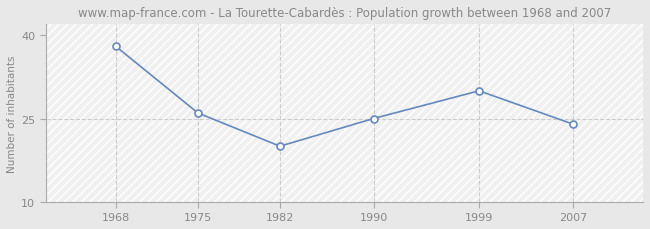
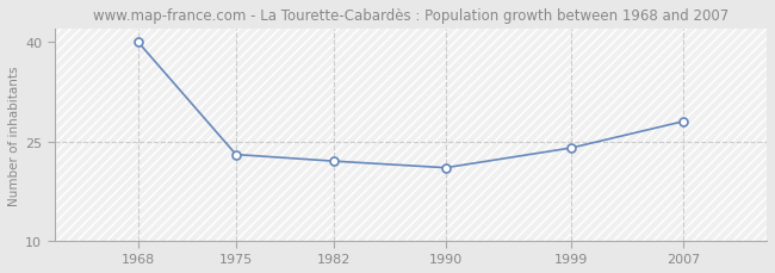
1968: 38 -> 40
1975: 26 -> 23
1982: 20 -> 22
1990: 25 -> 21
1999: 30 -> 24
2007: 24 -> 28
